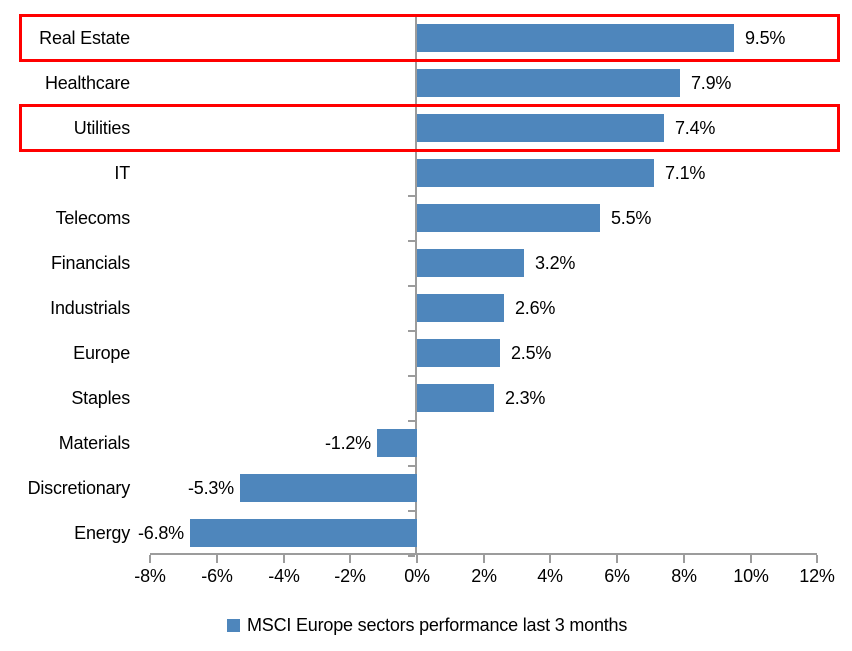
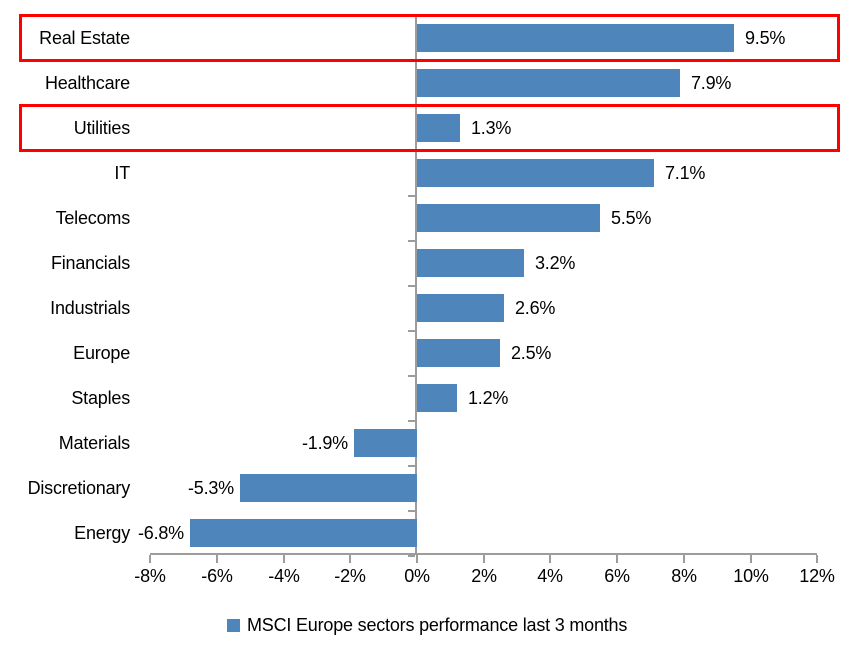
Utilities: 7.4% -> 1.3%
Staples: 2.3% -> 1.2%
Materials: -1.2% -> -1.9%
